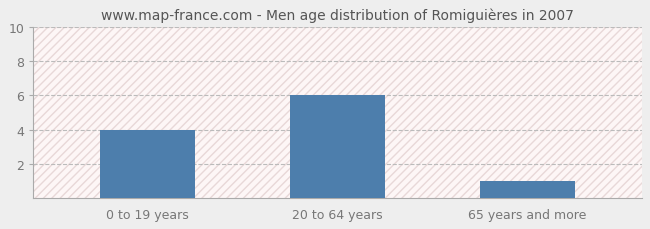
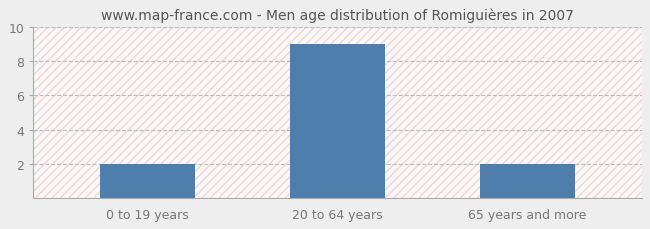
0 to 19 years: 4 -> 2
20 to 64 years: 6 -> 9
65 years and more: 1 -> 2
